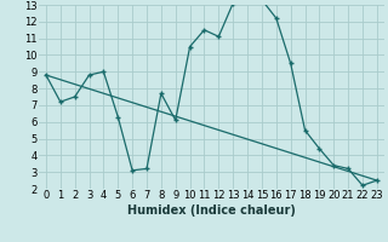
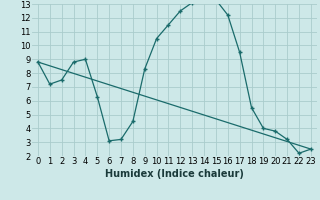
8: 7.7 -> 4.5
9: 6.1 -> 8.3
12: 11.1 -> 12.5
19: 4.4 -> 4.0
20: 3.4 -> 3.8
